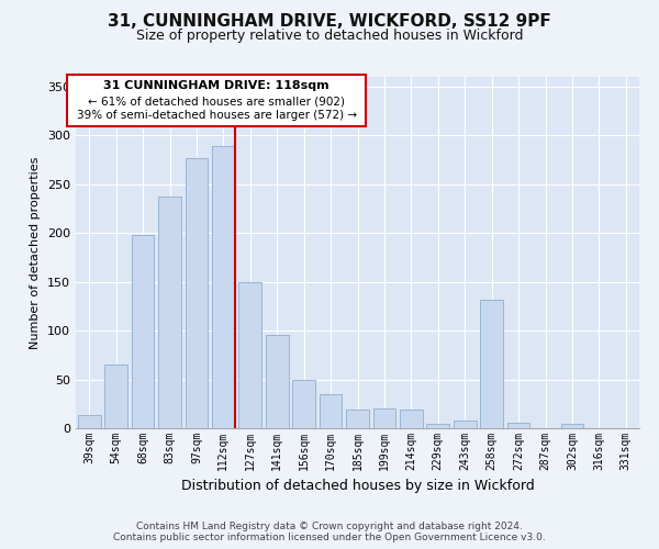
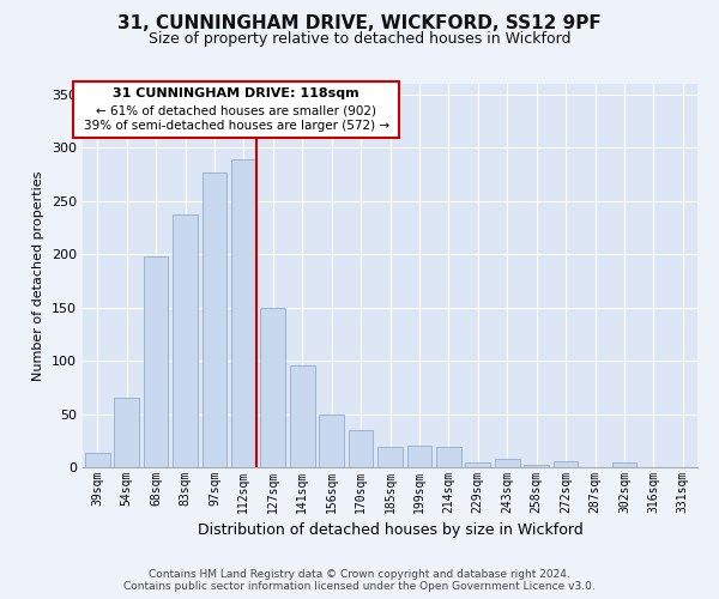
258sqm: 132 -> 2
